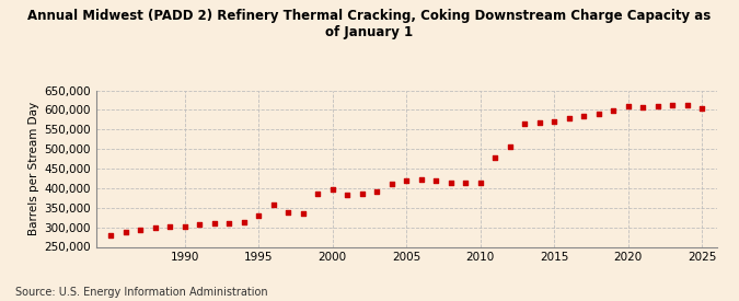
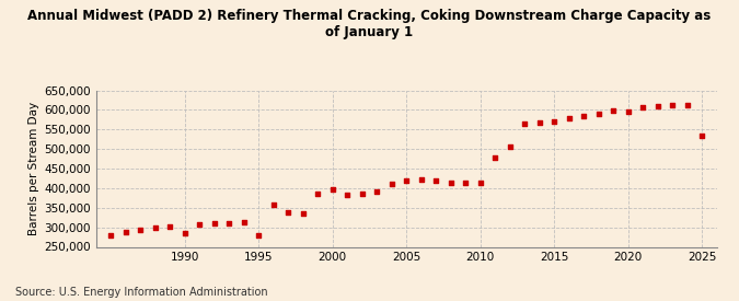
1990: 302,000 -> 285,000
1995: 330,000 -> 280,000
2020: 610,000 -> 595,000
2025: 603,000 -> 535,000
